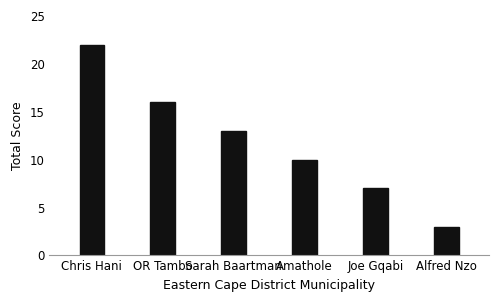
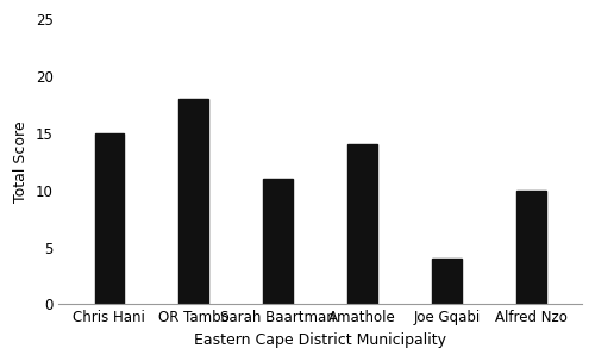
Chris Hani: 22 -> 15
OR Tambo: 16 -> 18
Sarah Baartman: 13 -> 11
Amathole: 10 -> 14
Joe Gqabi: 7 -> 4
Alfred Nzo: 3 -> 10
